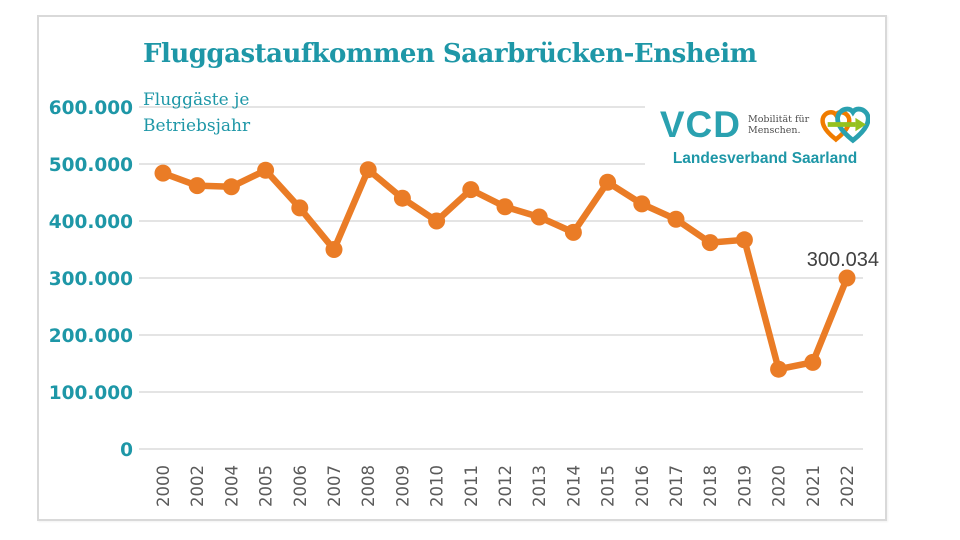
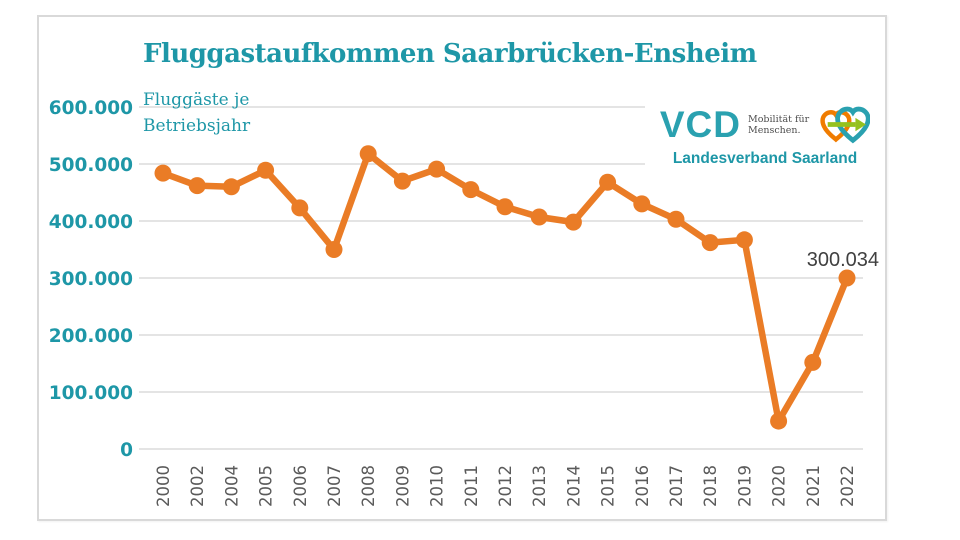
2008: 490000 -> 520000
2009: 440000 -> 470000
2010: 400000 -> 490000
2014: 380000 -> 400000
2020: 140000 -> 50000
